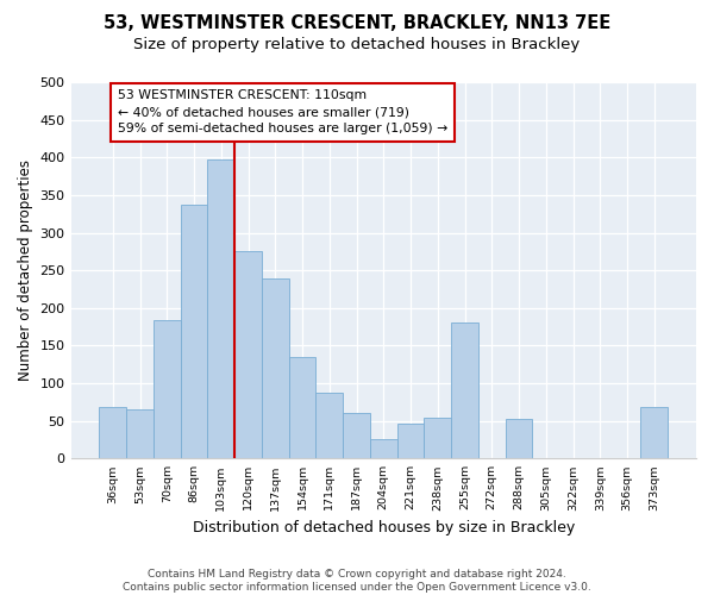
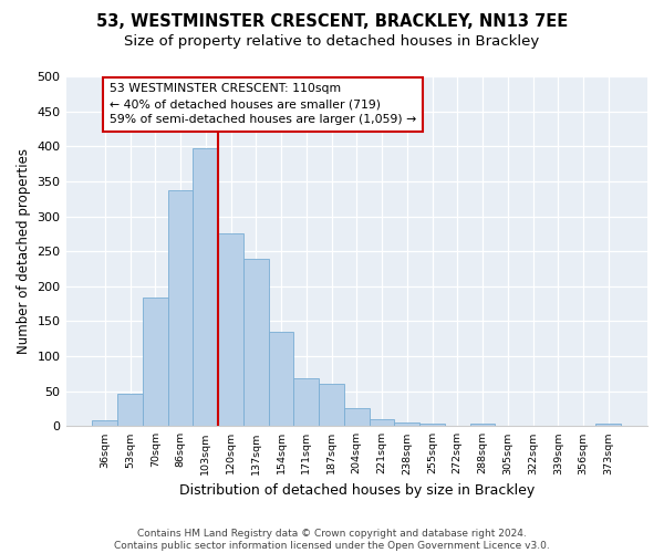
36sqm: 68 -> 8
53sqm: 66 -> 46
171sqm: 88 -> 68
221sqm: 46 -> 10
238sqm: 54 -> 5
255sqm: 180 -> 3
288sqm: 52 -> 3
373sqm: 68 -> 3
